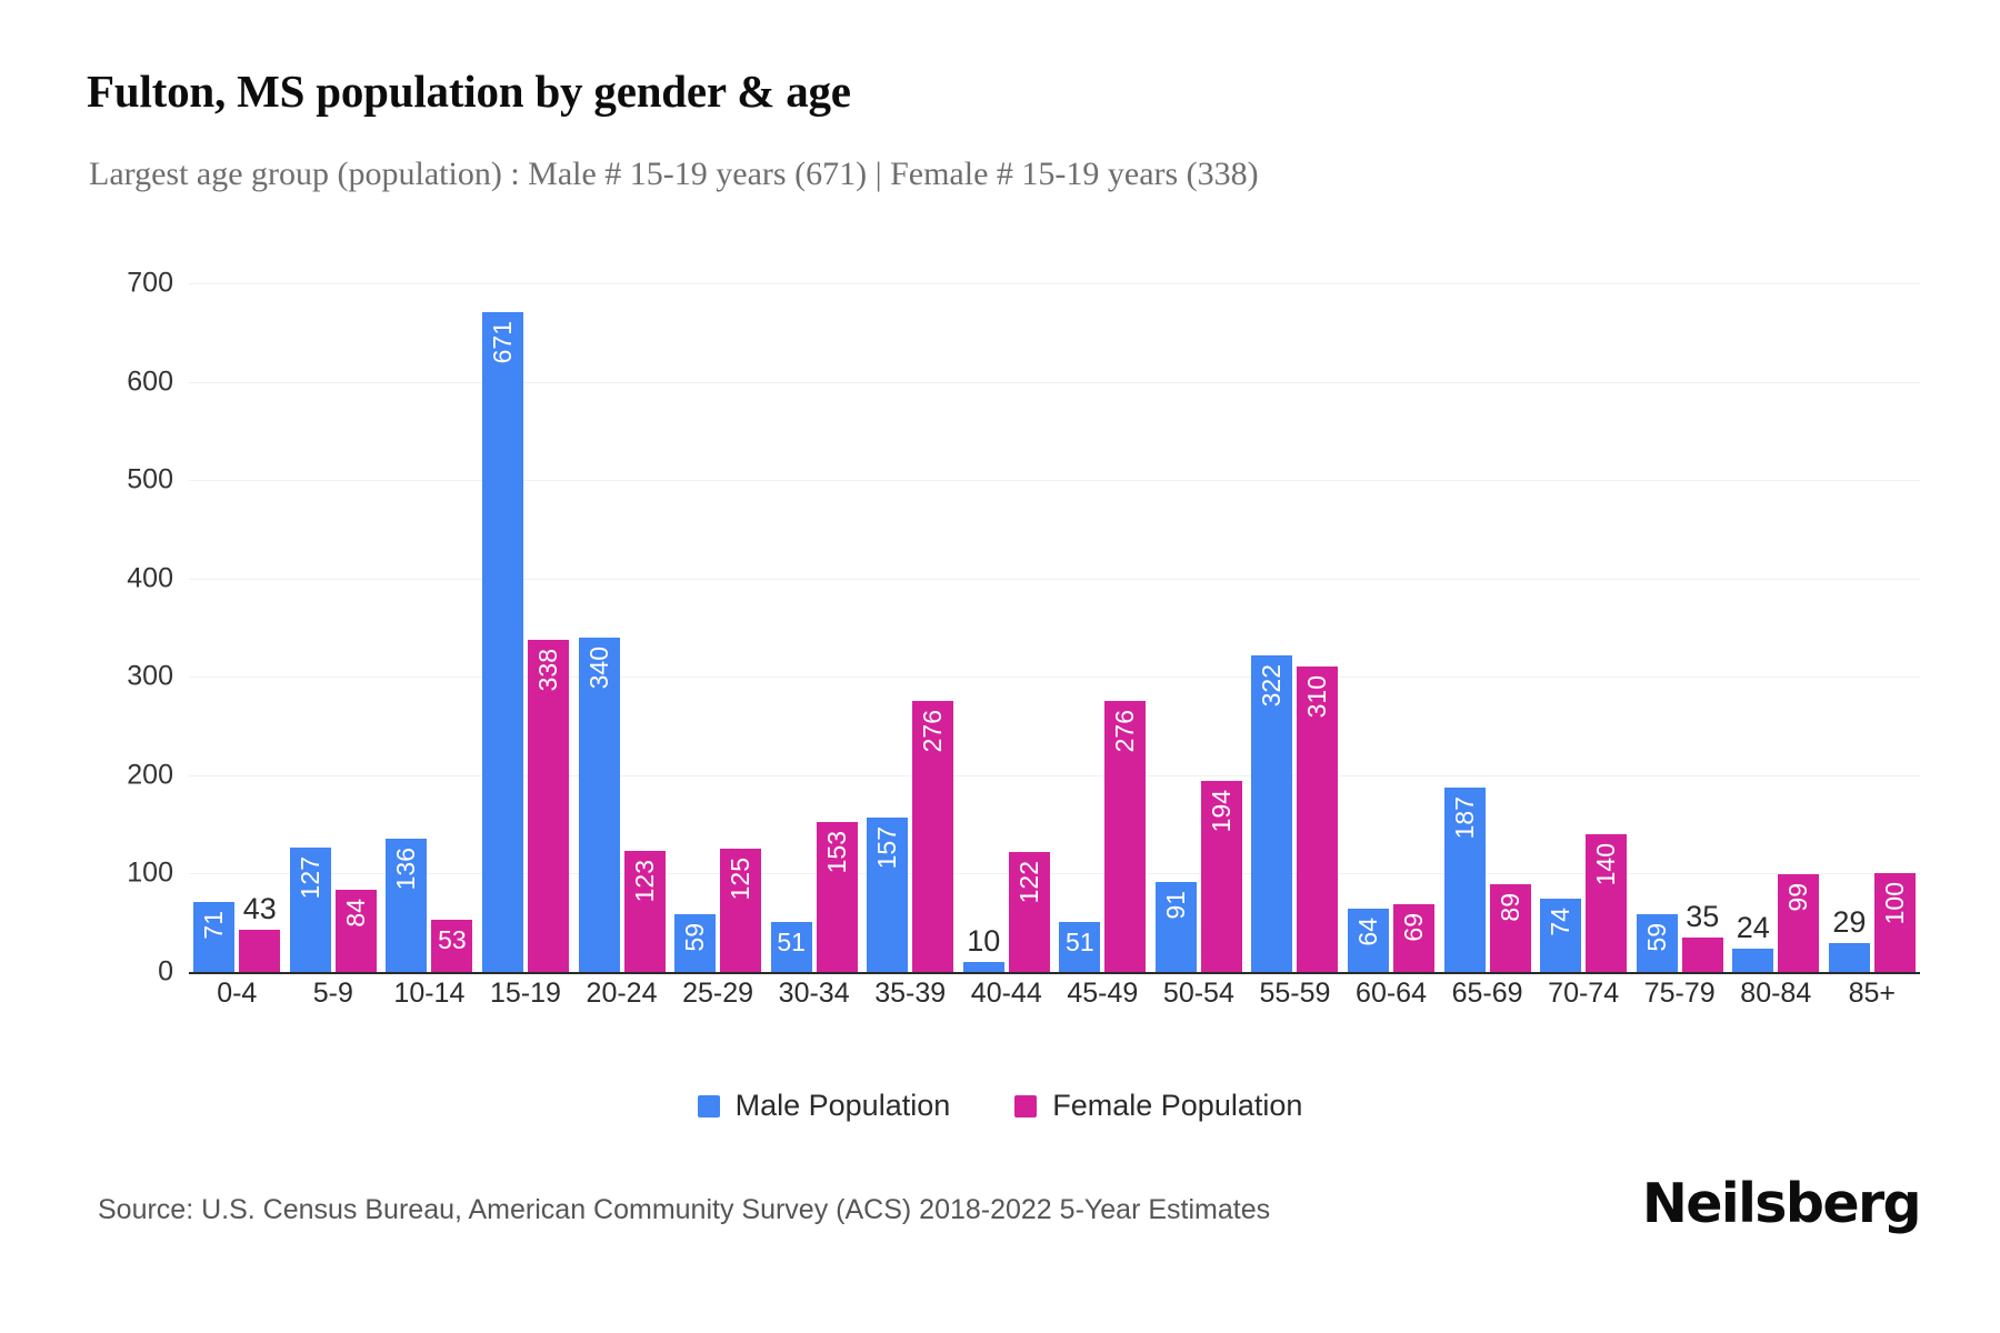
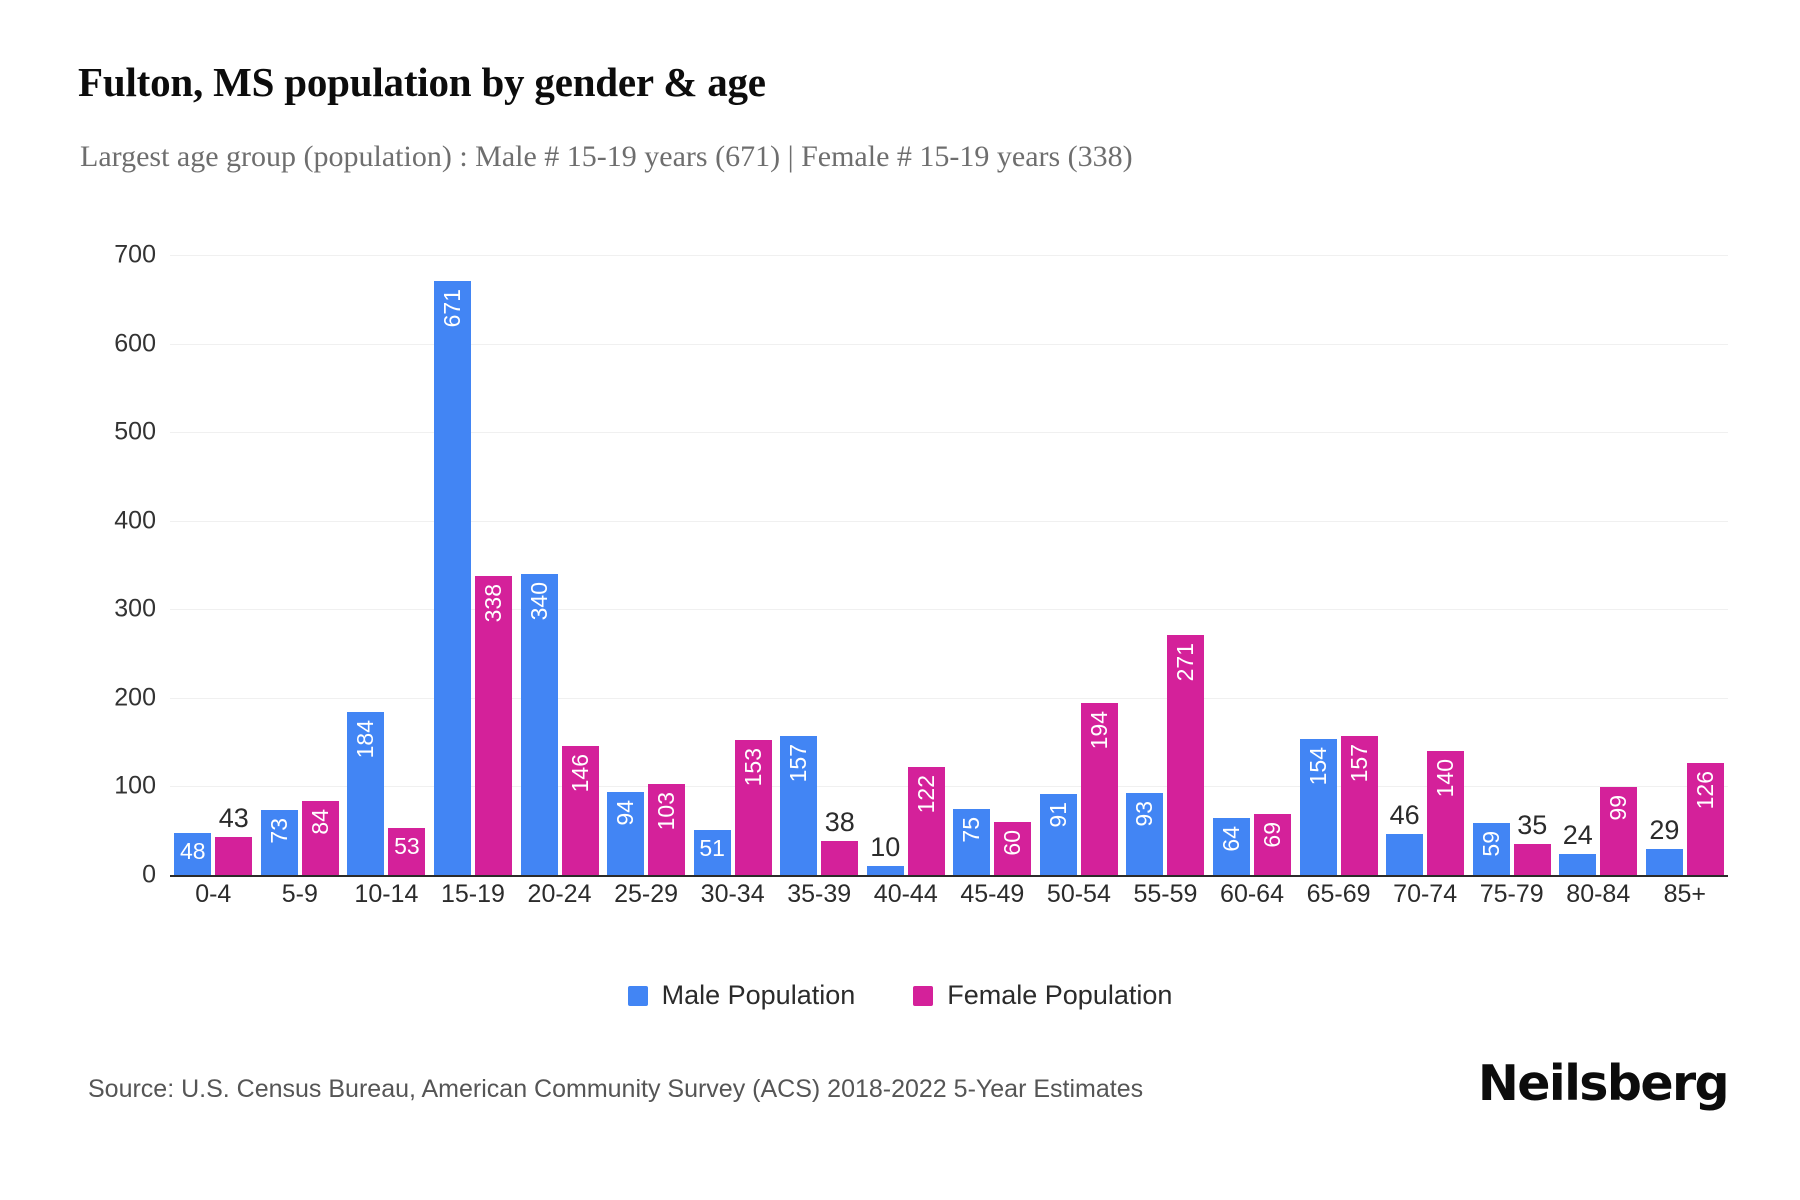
Male Population/0-4: 71 -> 48
Male Population/5-9: 127 -> 73
Male Population/10-14: 136 -> 184
Female Population/20-24: 123 -> 146
Male Population/25-29: 59 -> 94
Female Population/25-29: 125 -> 103
Female Population/35-39: 276 -> 38
Male Population/45-49: 51 -> 75
Female Population/45-49: 276 -> 60
Male Population/55-59: 322 -> 93
Female Population/55-59: 310 -> 271
Male Population/65-69: 187 -> 154
Female Population/65-69: 89 -> 157
Male Population/70-74: 74 -> 46
Female Population/85+: 100 -> 126
